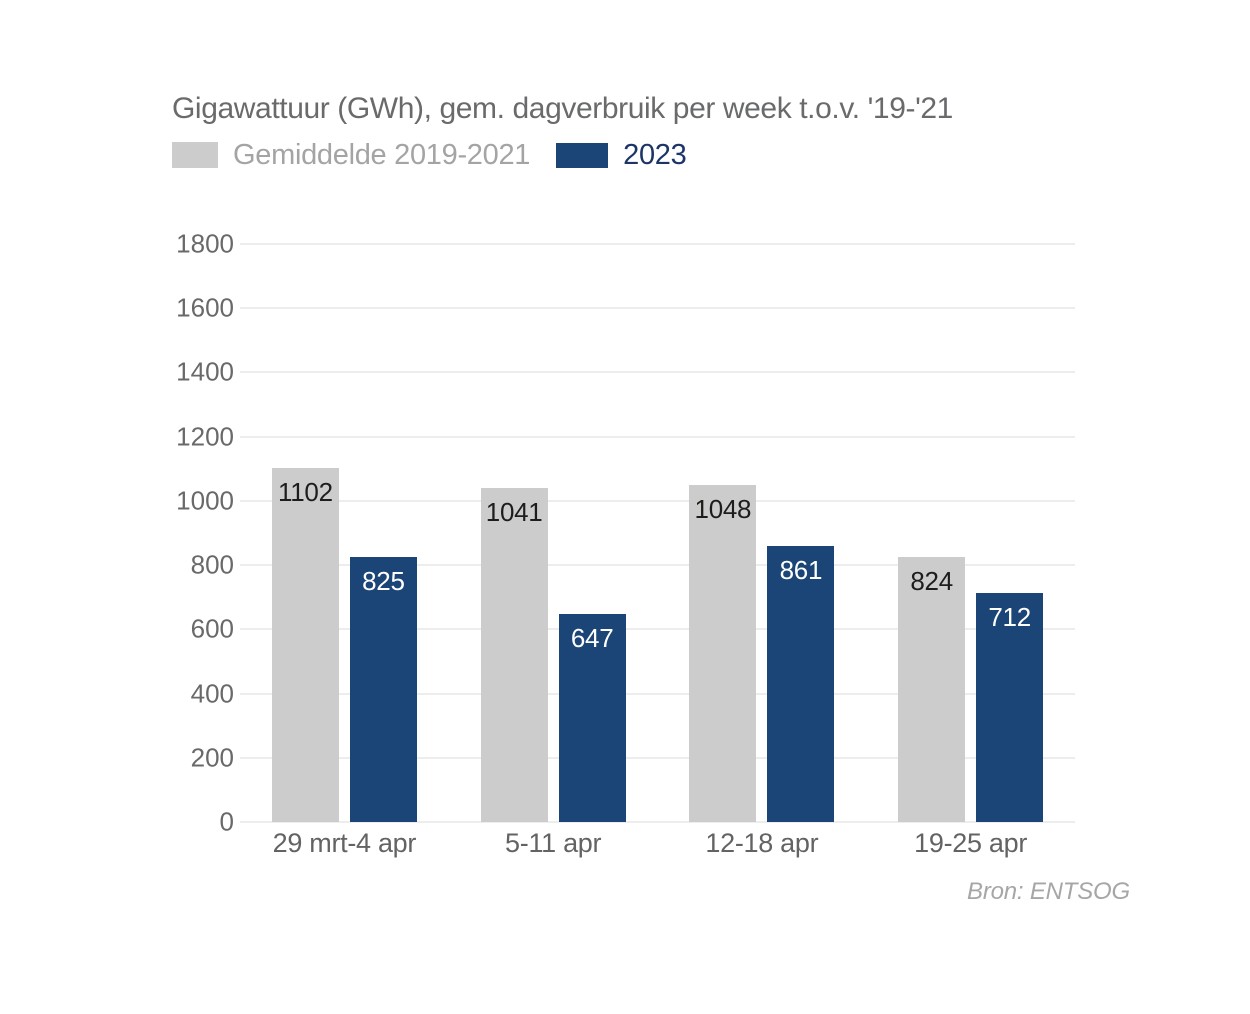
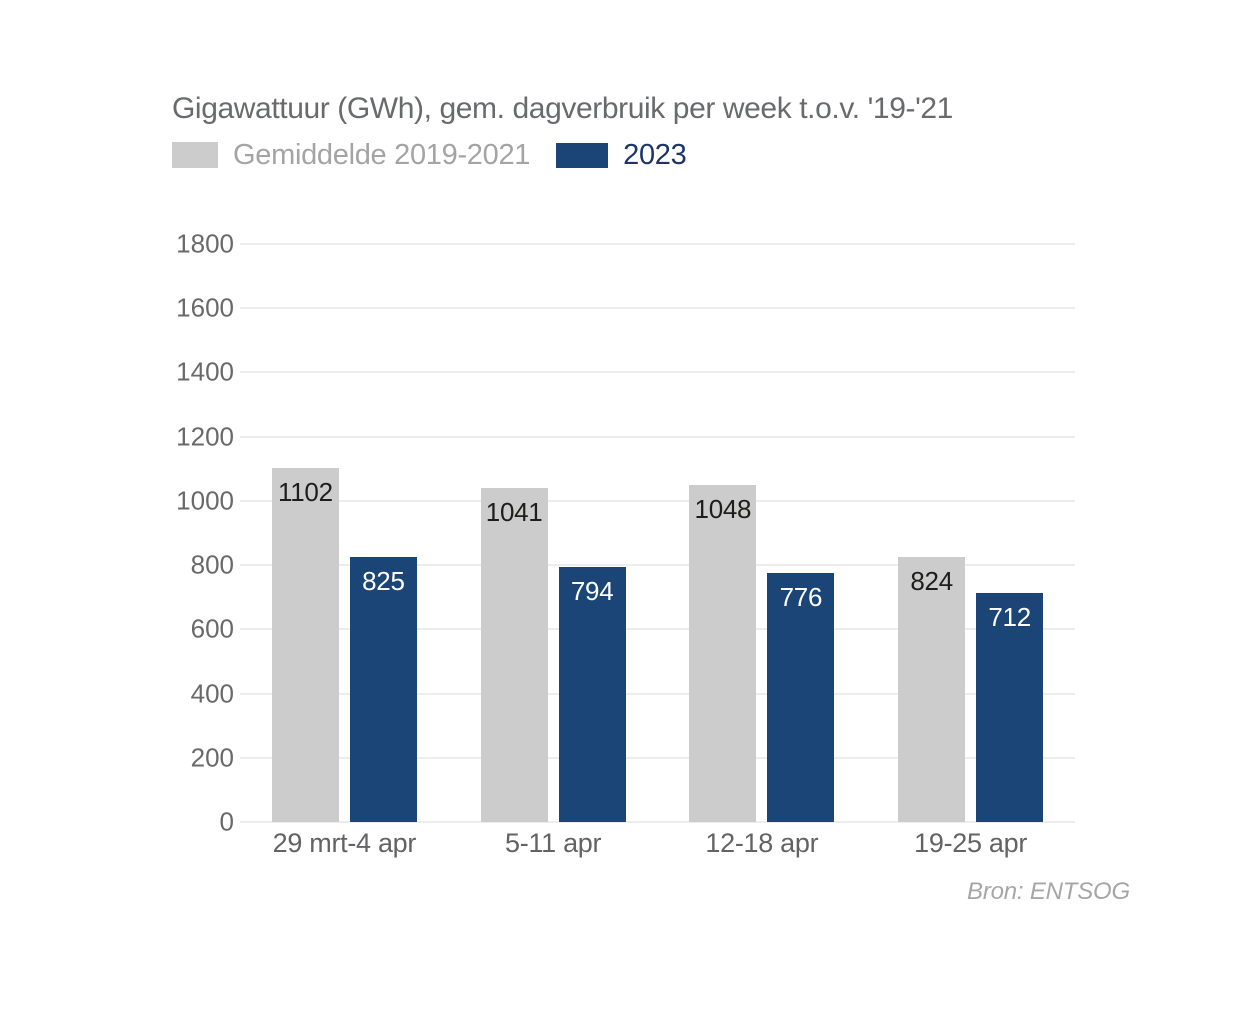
2023/5-11 apr: 647 -> 794
2023/12-18 apr: 861 -> 776
